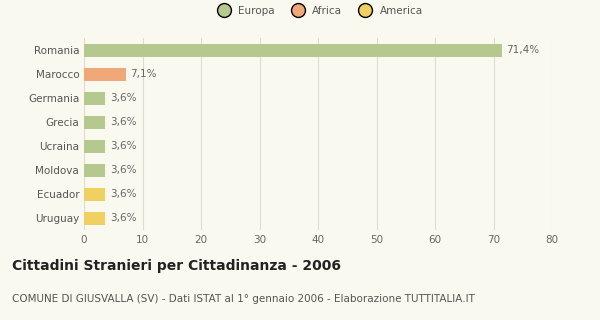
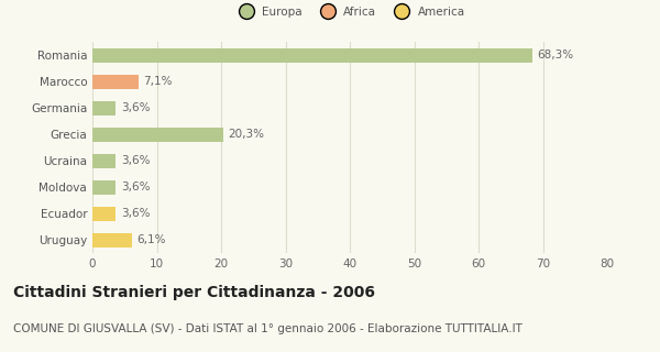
Romania: 71,4% -> 68,3%
Grecia: 3,6% -> 20,3%
Uruguay: 3,6% -> 6,1%
